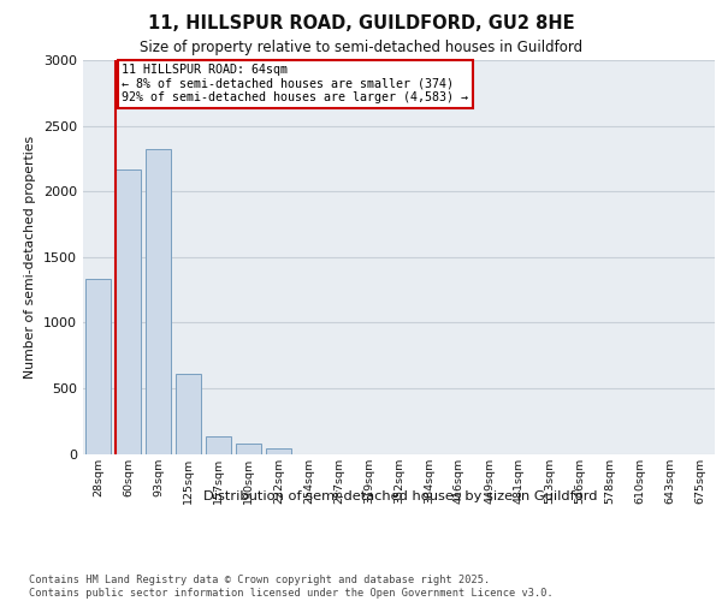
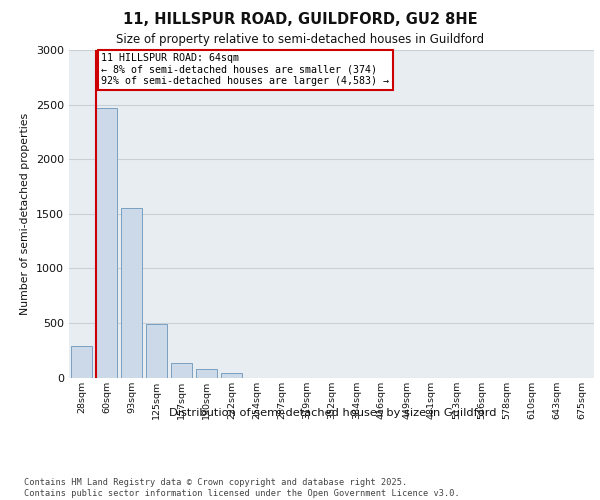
28sqm: 1330 -> 290
60sqm: 2170 -> 2470
93sqm: 2320 -> 1550
125sqm: 610 -> 490
